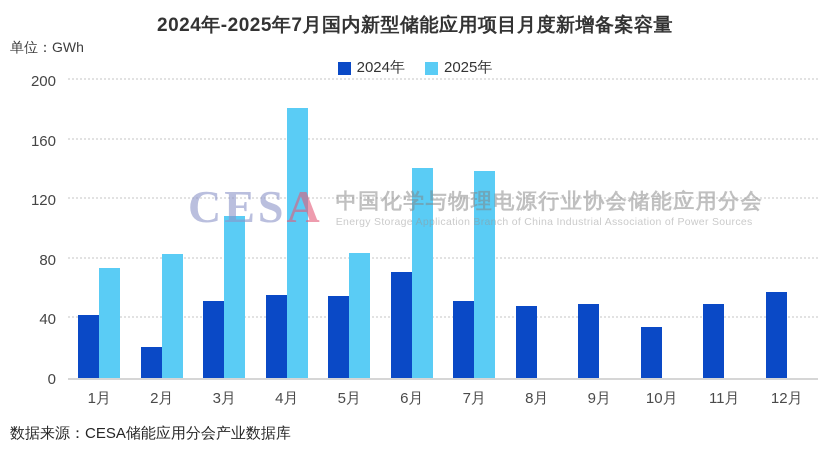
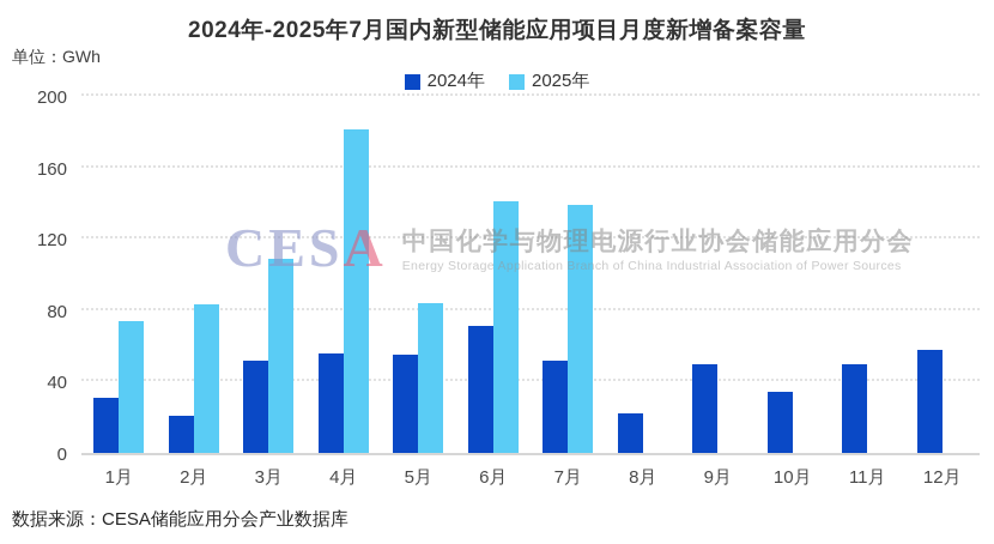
2024年/1月: 42 -> 31
2024年/8月: 48 -> 22
